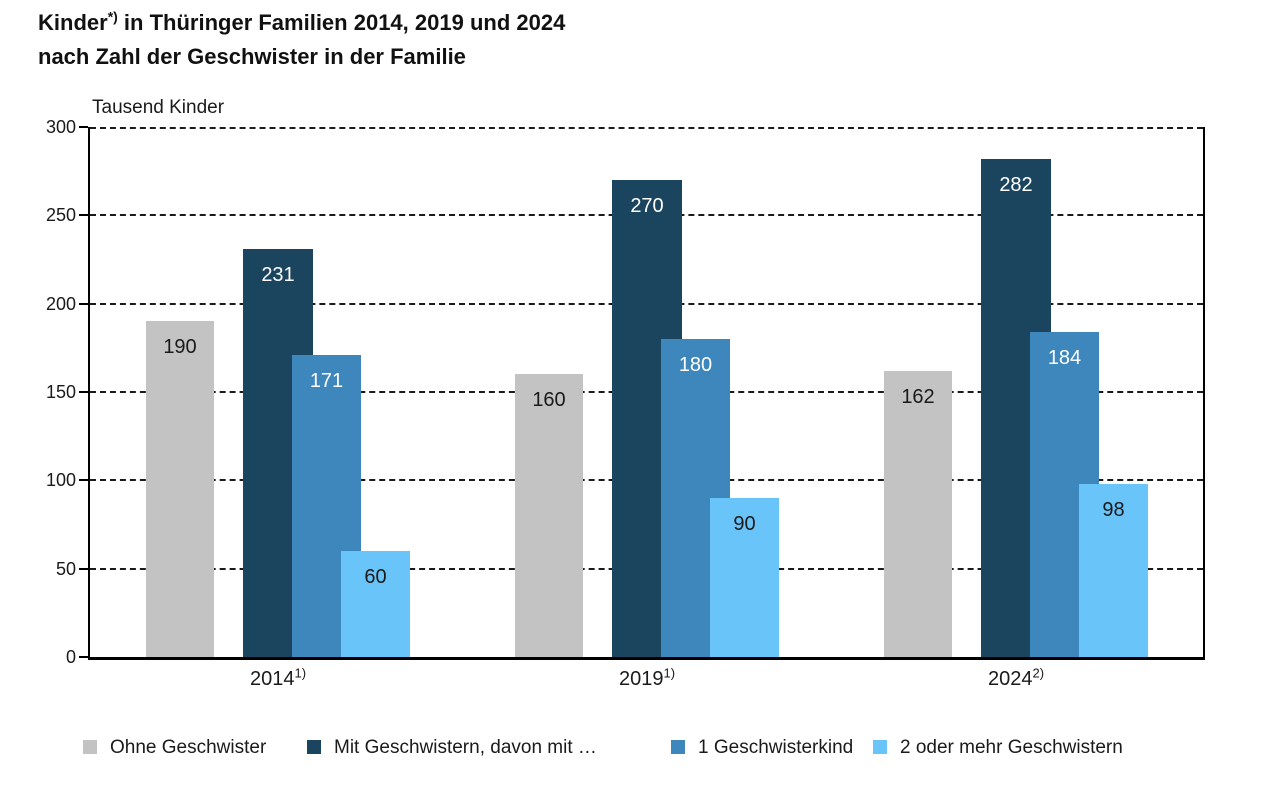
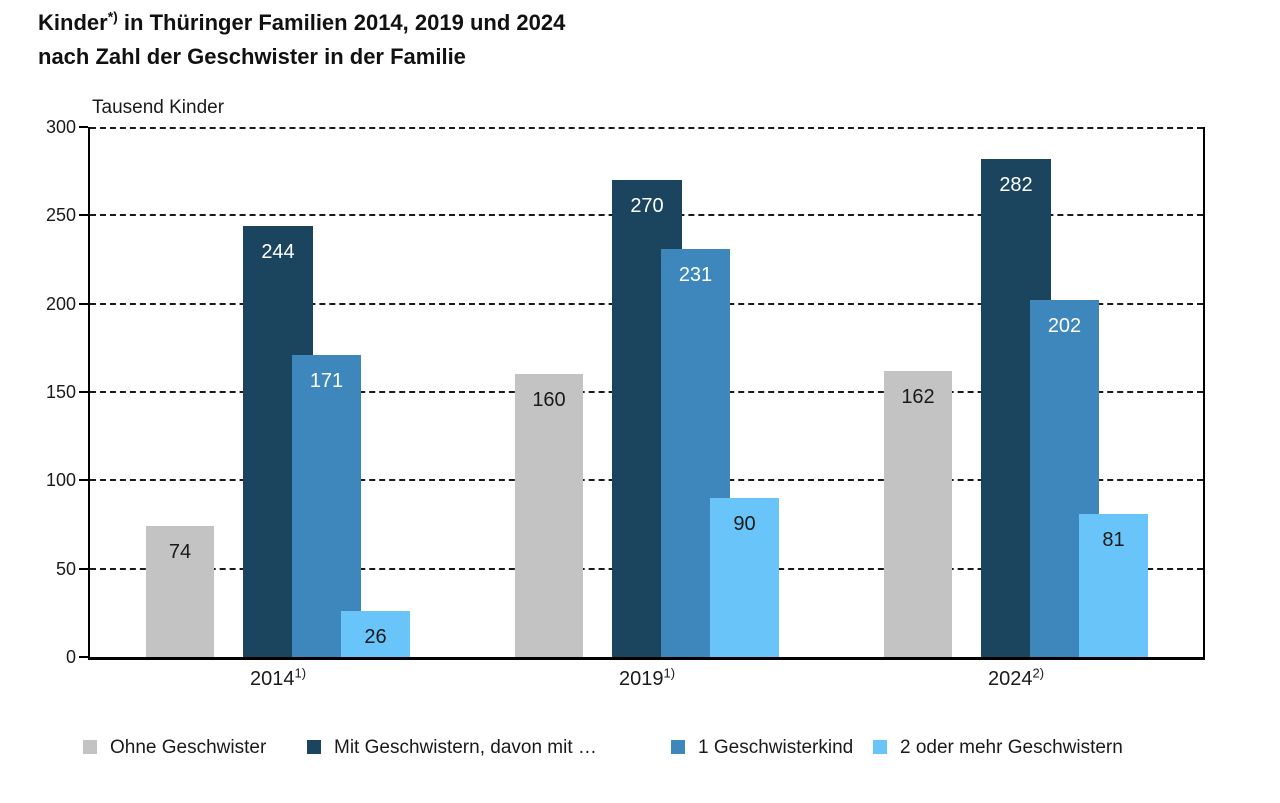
Ohne Geschwister/2014: 190 -> 74
Mit Geschwistern, davon mit …/2014: 231 -> 244
2 oder mehr Geschwistern/2014: 60 -> 26
1 Geschwisterkind/2019: 180 -> 231
1 Geschwisterkind/2024: 184 -> 202
2 oder mehr Geschwistern/2024: 98 -> 81
